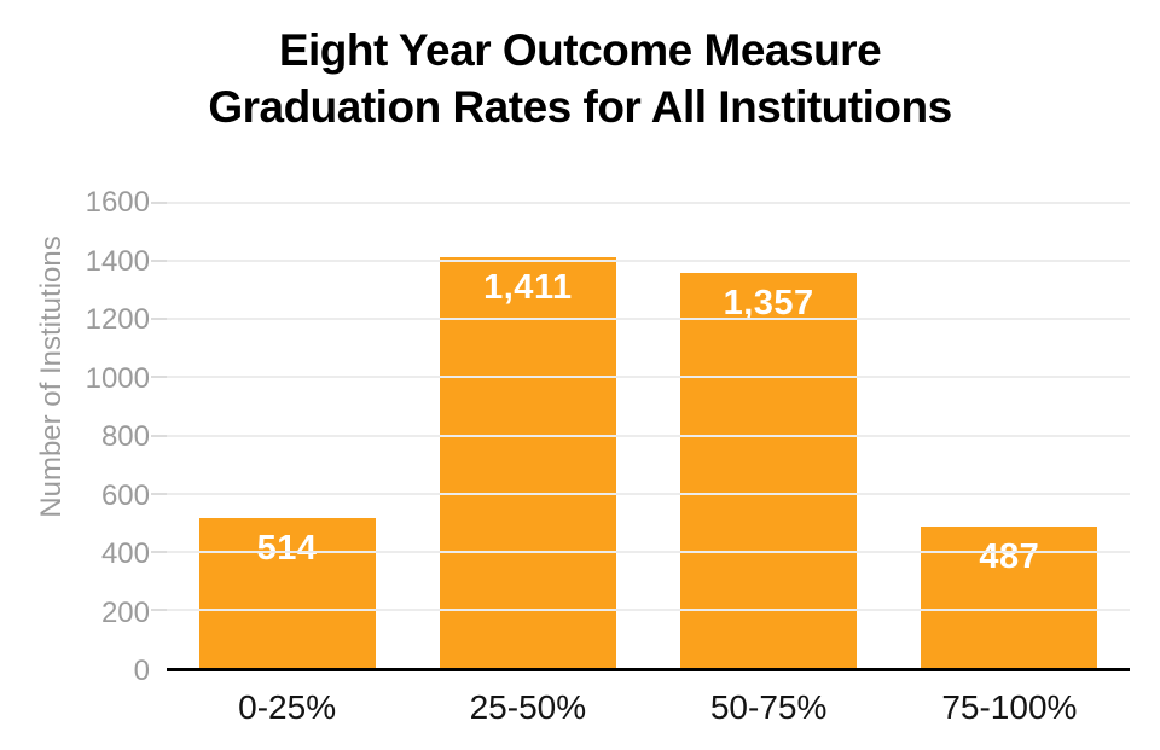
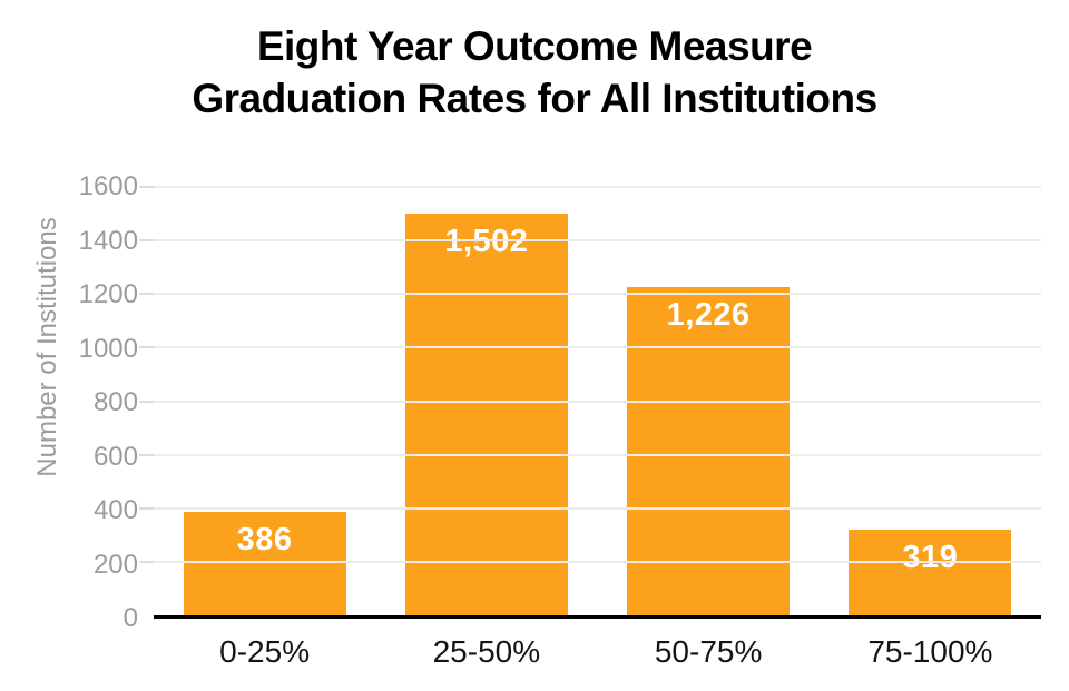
0-25%: 514 -> 386
25-50%: 1,411 -> 1,502
50-75%: 1,357 -> 1,226
75-100%: 487 -> 319
